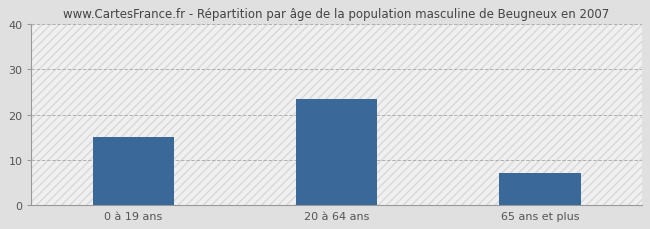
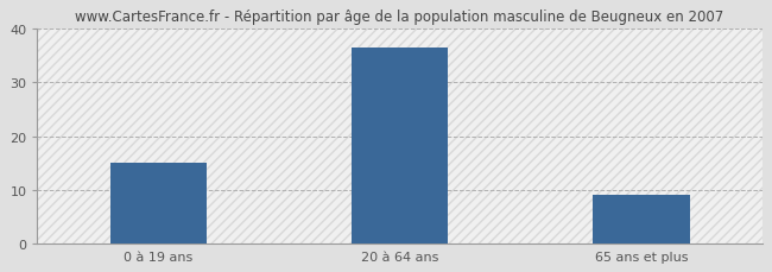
20 à 64 ans: 23.5 -> 36.5
65 ans et plus: 7.0 -> 9.0
